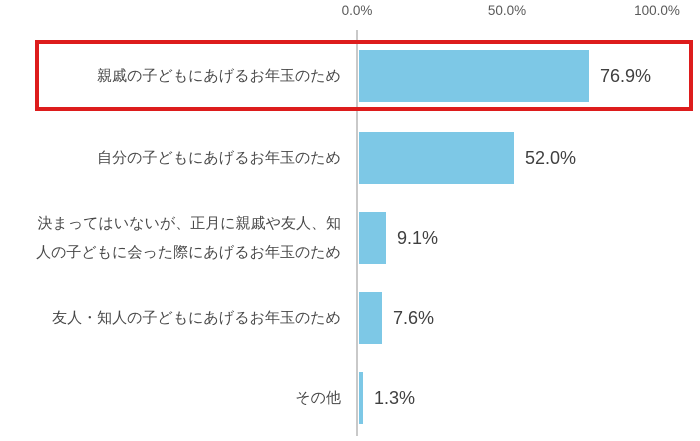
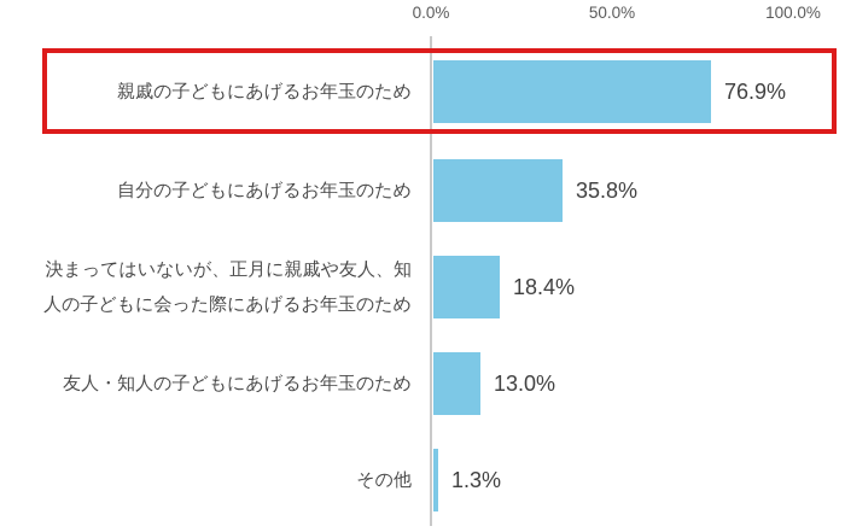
自分の子どもにあげるお年玉のため: 52.0% -> 35.8%
決まってはいないが、正月に親戚や友人、知 人の子どもに会った際にあげるお年玉のため: 9.1% -> 18.4%
友人・知人の子どもにあげるお年玉のため: 7.6% -> 13.0%
